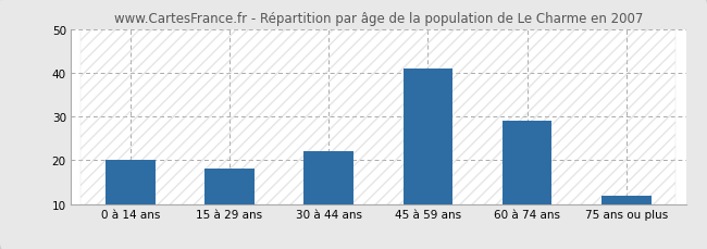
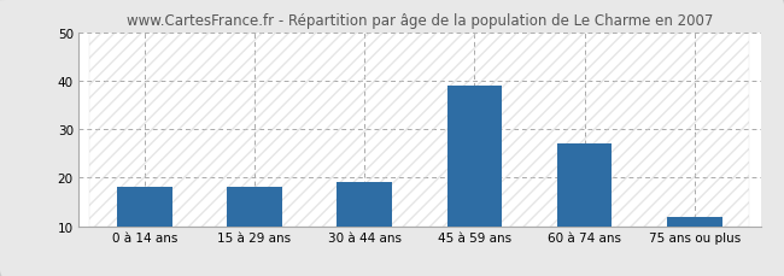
0 à 14 ans: 20 -> 18
30 à 44 ans: 22 -> 19
45 à 59 ans: 41 -> 39
60 à 74 ans: 29 -> 27
